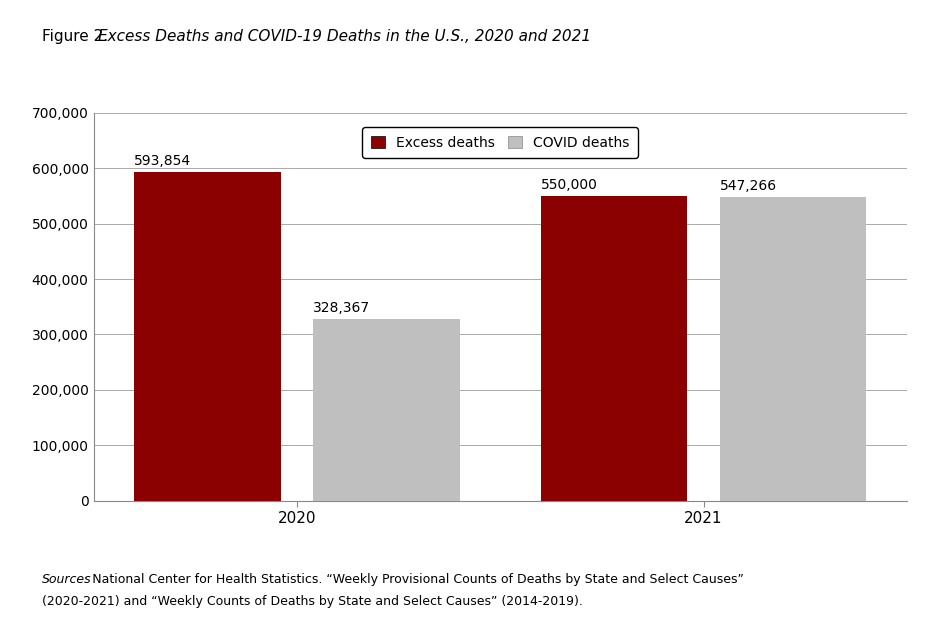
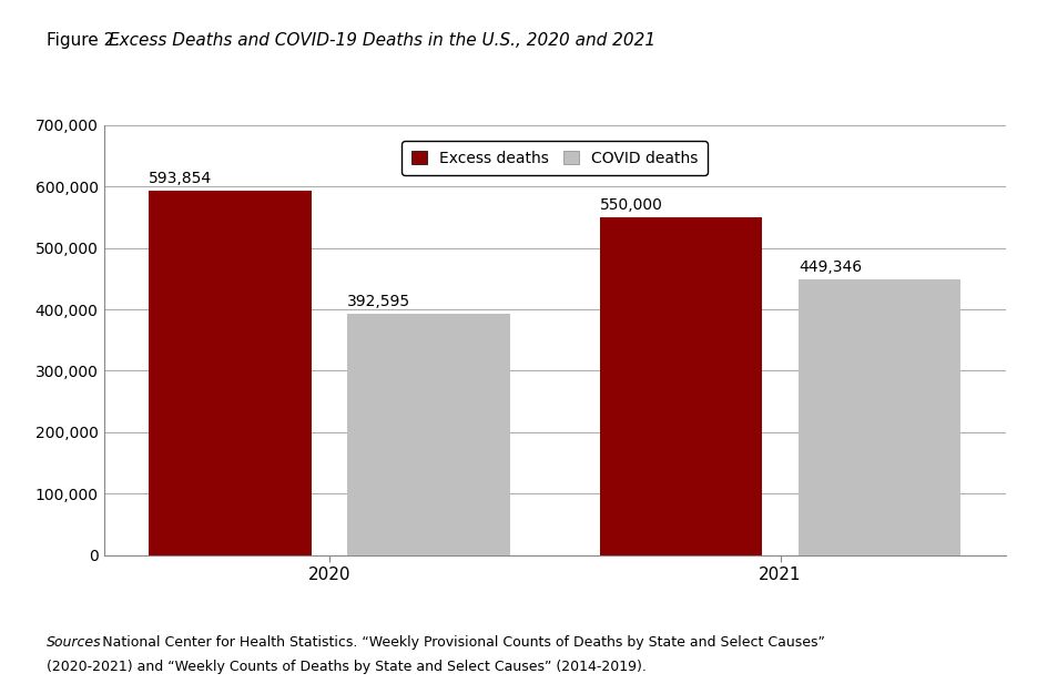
COVID deaths/2020: 328,367 -> 392,595
COVID deaths/2021: 547,266 -> 449,346
